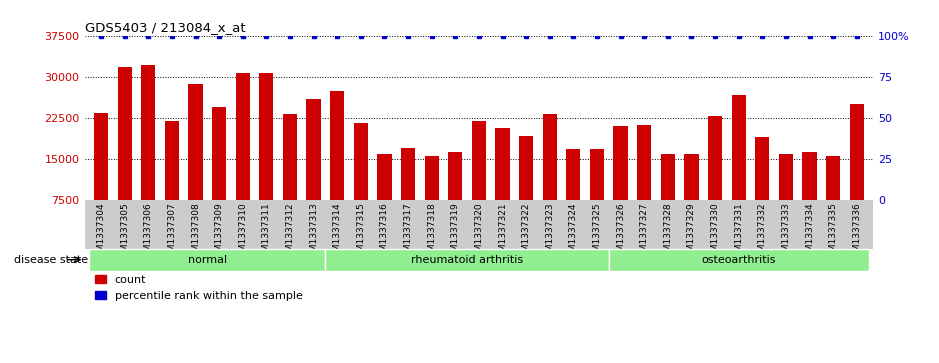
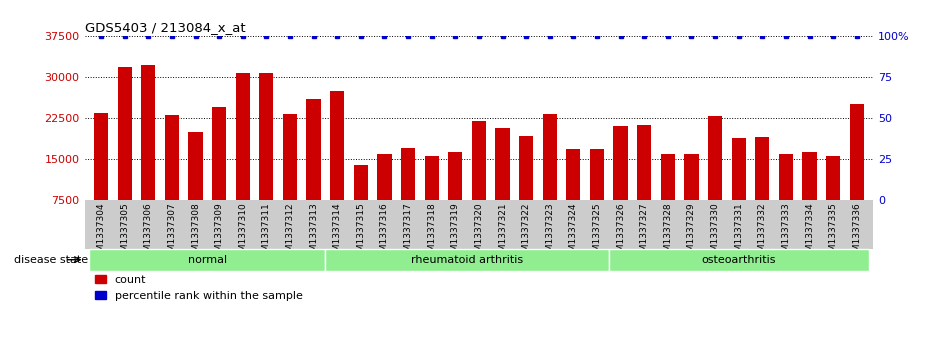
count/GSM1337307: 22000 -> 23000
count/GSM1337308: 28800 -> 20000
count/GSM1337315: 21600 -> 13800
count/GSM1337331: 26800 -> 18800
